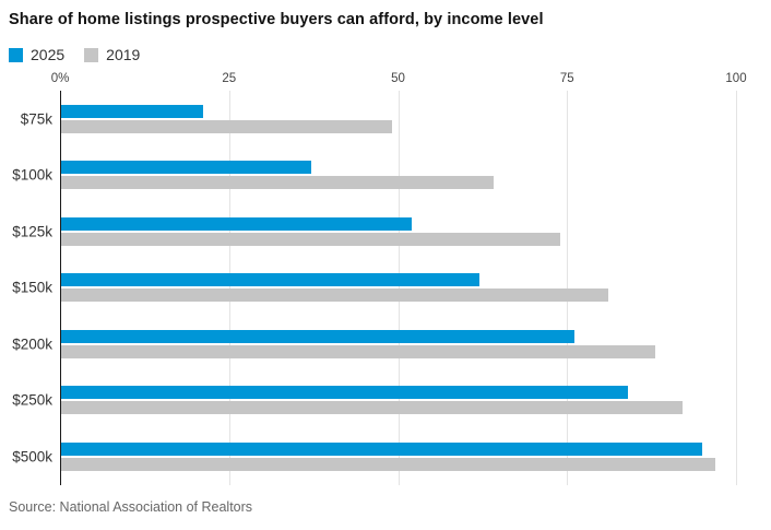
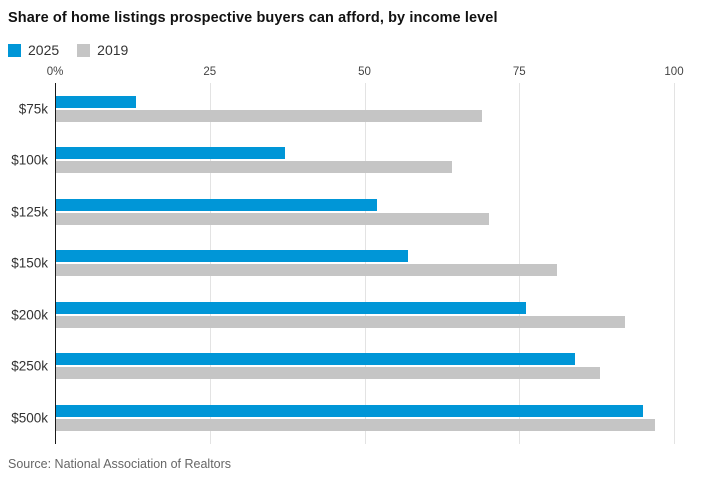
2025/$75k: 21 -> 13
2019/$75k: 49 -> 69
2019/$125k: 74 -> 70
2025/$150k: 62 -> 57
2019/$200k: 88 -> 92
2019/$250k: 92 -> 88
